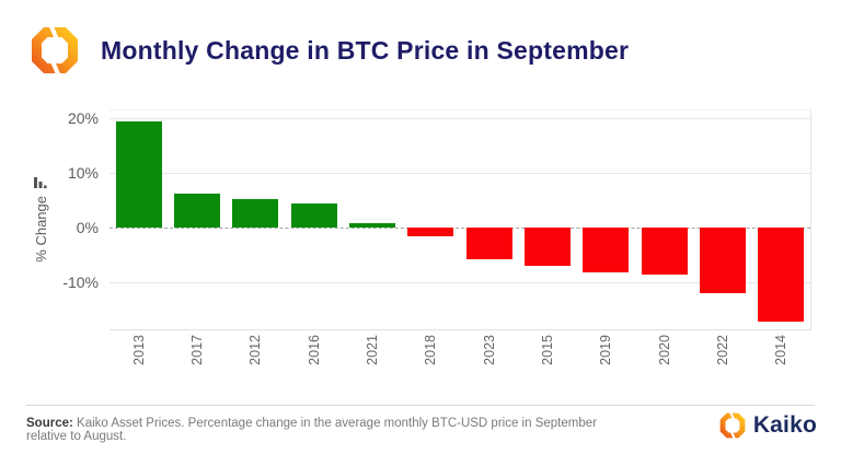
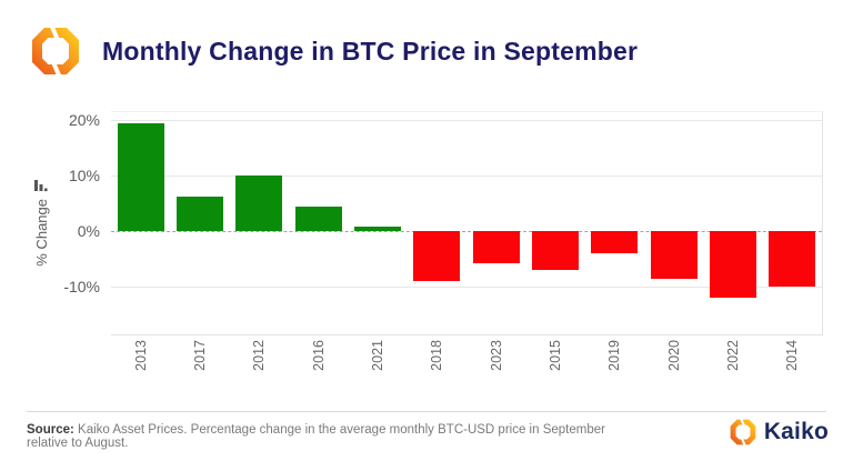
2012: 5% -> 10%
2018: -2% -> -9%
2019: -8% -> -4%
2014: -17% -> -10%
